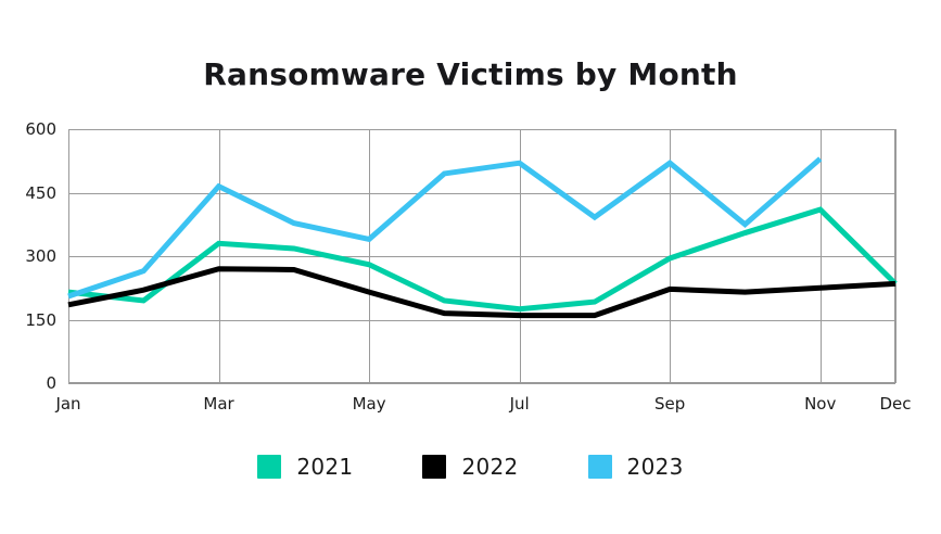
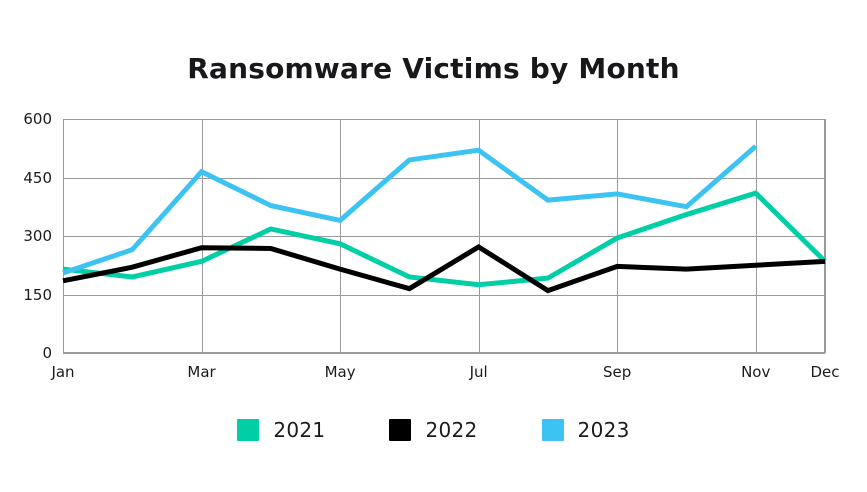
2021/Mar: 330 -> 240
2022/Jul: 160 -> 270
2023/Sep: 520 -> 410
